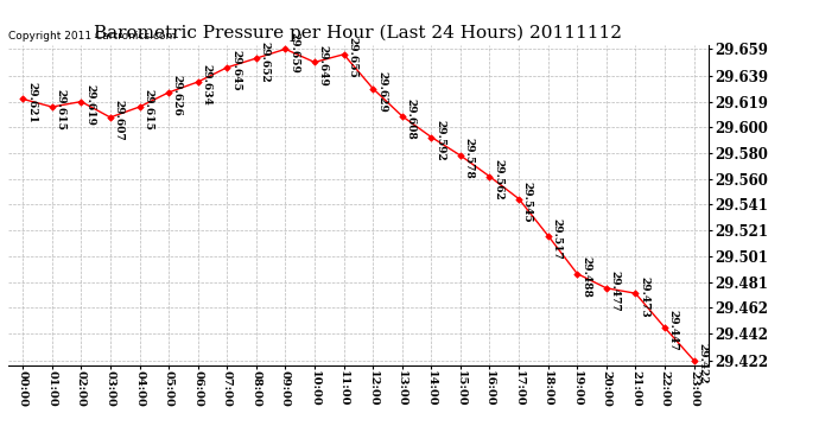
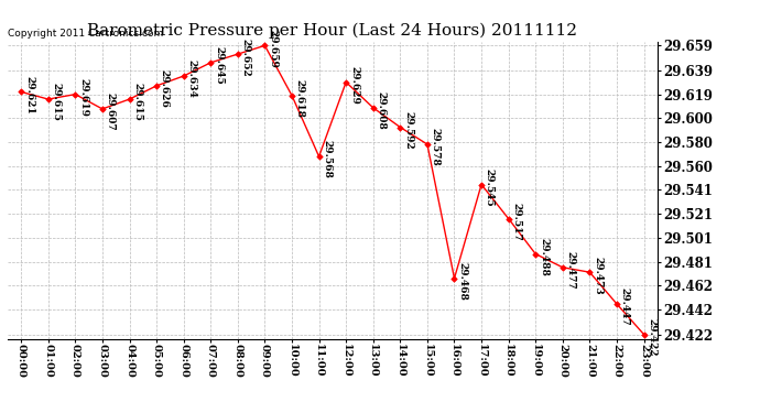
10:00: 29.649 -> 29.618
11:00: 29.655 -> 29.568
16:00: 29.562 -> 29.468
